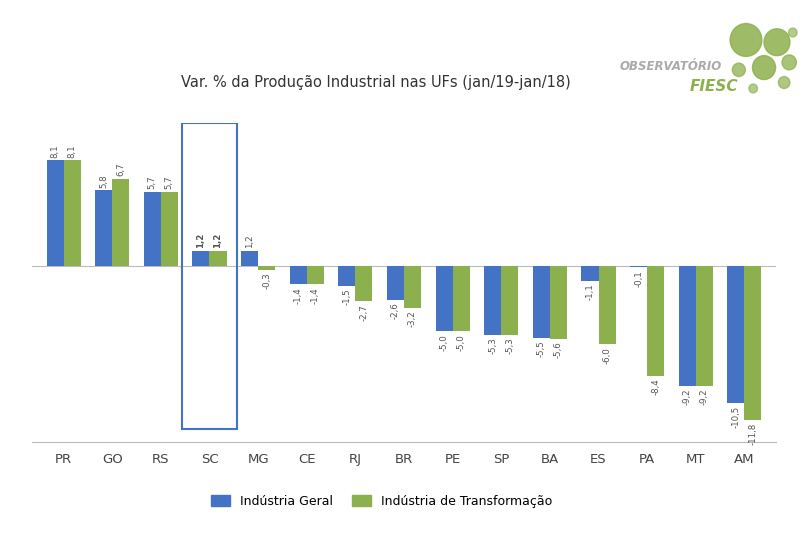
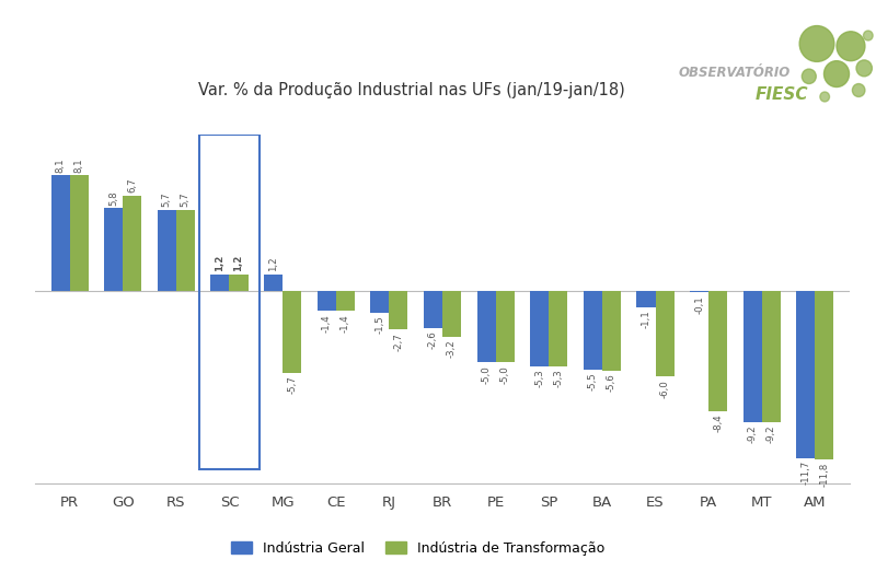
Indústria de Transformação/MG: -0,3 -> -5,7
Indústria Geral/AM: -10,5 -> -11,7
